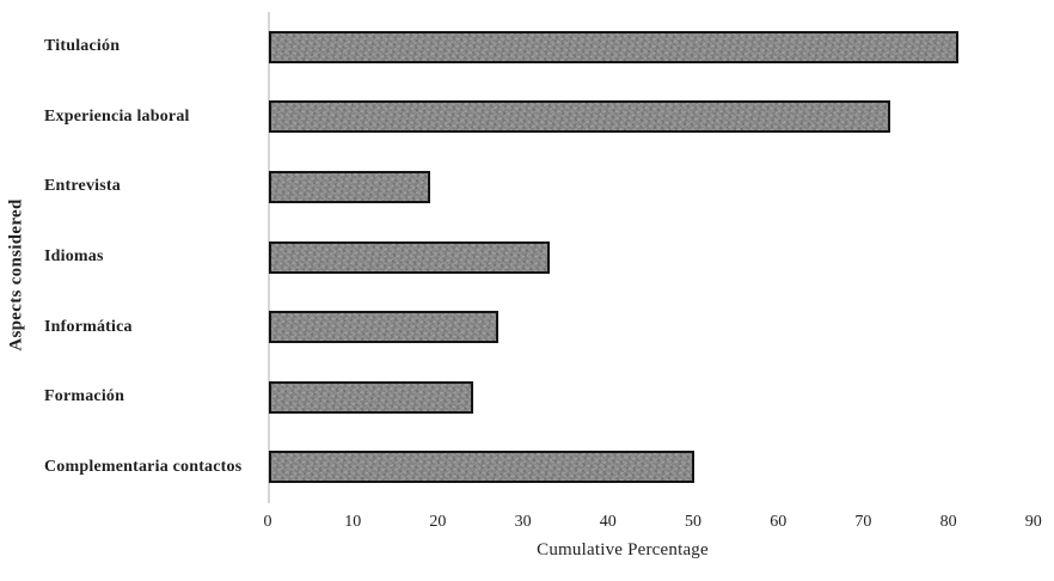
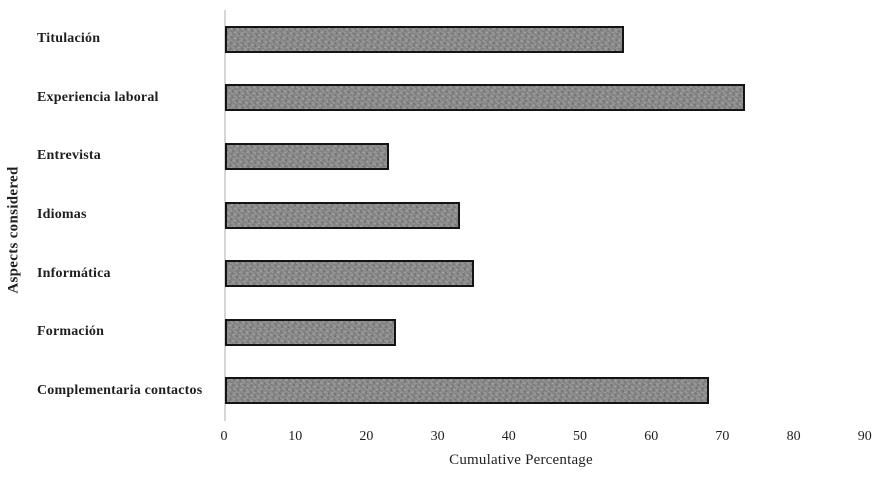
Titulación: 81 -> 56
Entrevista: 19 -> 23
Informática: 27 -> 35
Complementaria contactos: 50 -> 68
